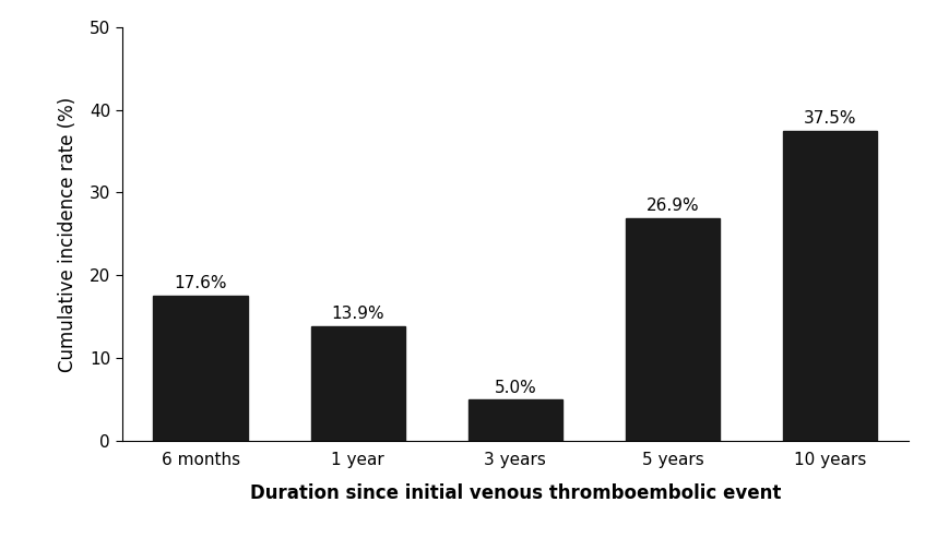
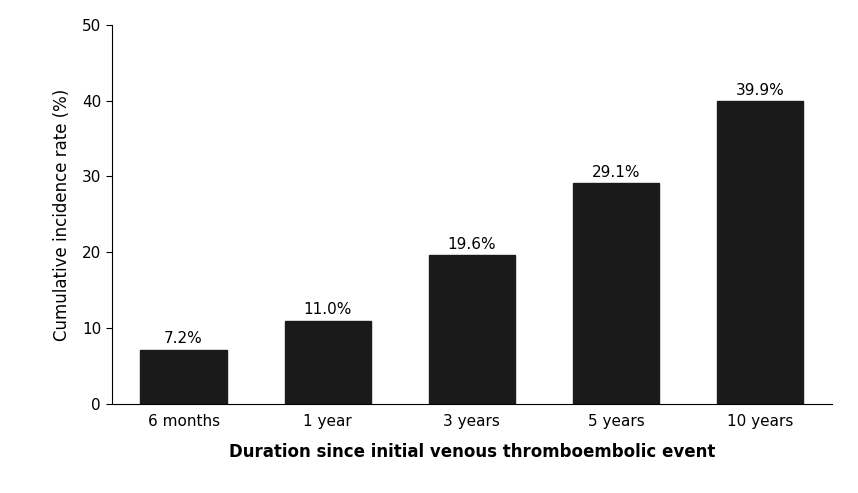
6 months: 17.6% -> 7.2%
1 year: 13.9% -> 11.0%
3 years: 5.0% -> 19.6%
5 years: 26.9% -> 29.1%
10 years: 37.5% -> 39.9%
